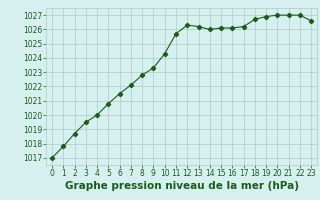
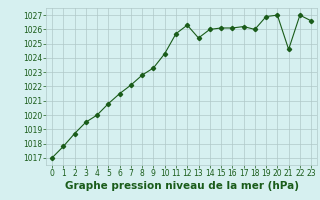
13: 1026.2 -> 1025.4
18: 1026.7 -> 1026.0
21: 1027.0 -> 1024.6
